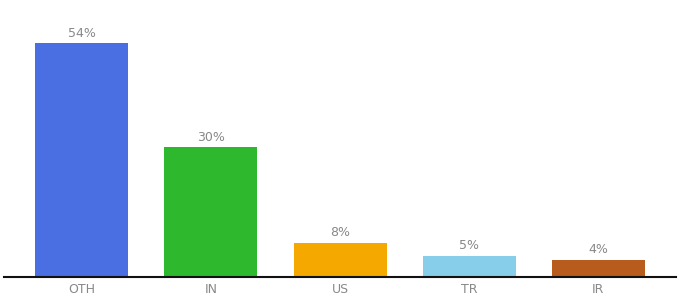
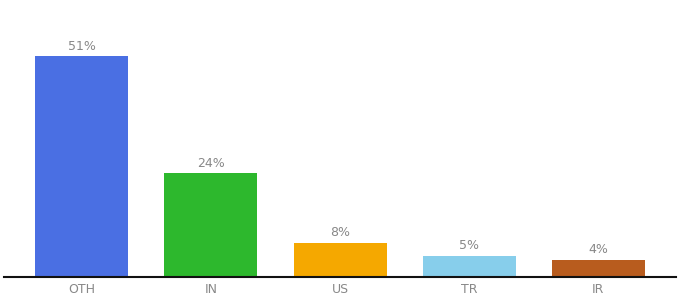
OTH: 54% -> 51%
IN: 30% -> 24%
